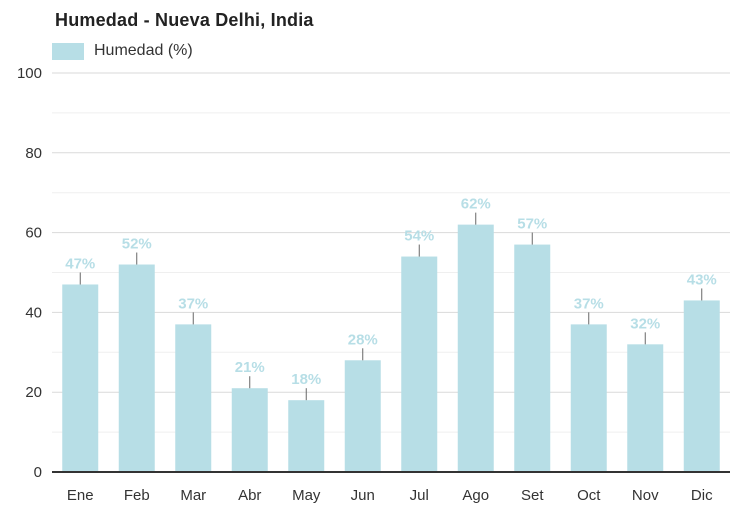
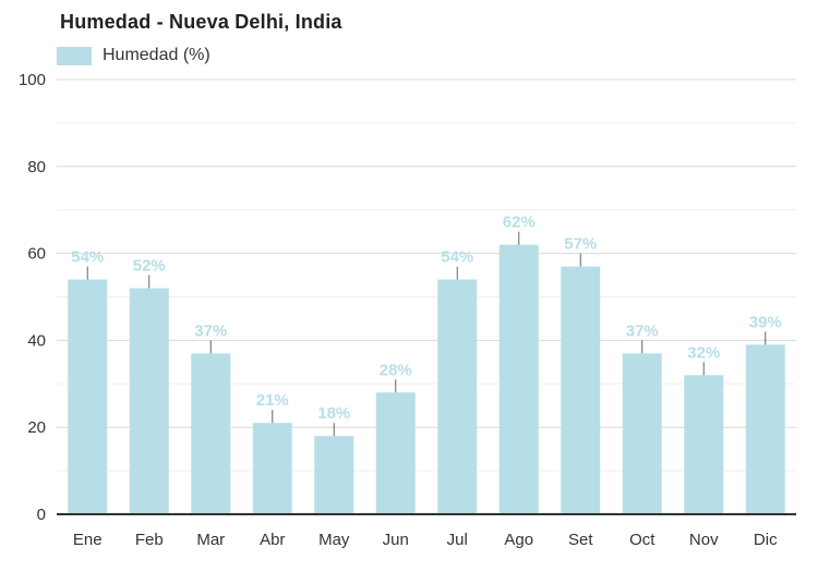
Ene: 47% -> 54%
Dic: 43% -> 39%
